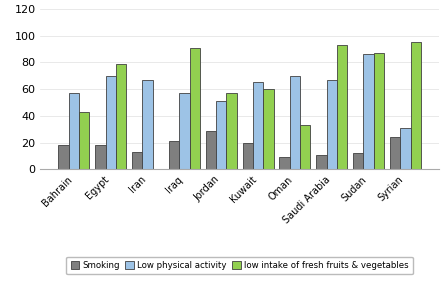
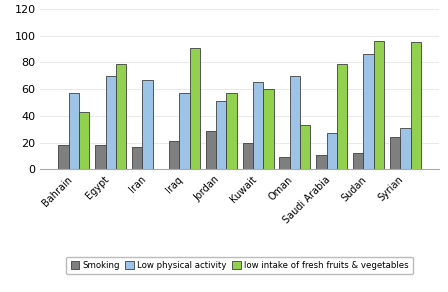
Smoking/Iran: 13 -> 17
Low physical activity/Saudi Arabia: 67 -> 27
low intake of fresh fruits & vegetables/Saudi Arabia: 93 -> 79
low intake of fresh fruits & vegetables/Sudan: 87 -> 96
